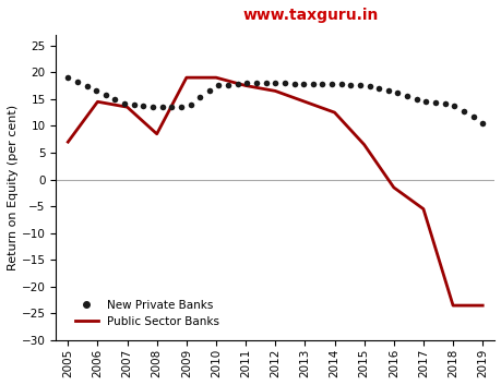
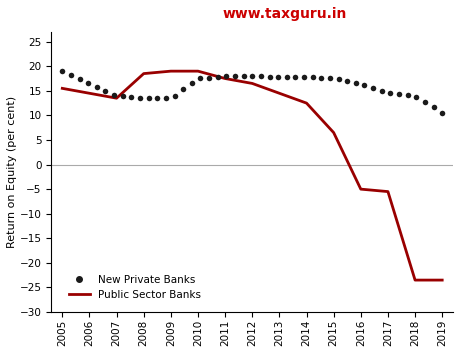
Public Sector Banks/2005: 7.0 -> 15.5
Public Sector Banks/2008: 8.5 -> 18.5
Public Sector Banks/2016: -1.5 -> -5.0
